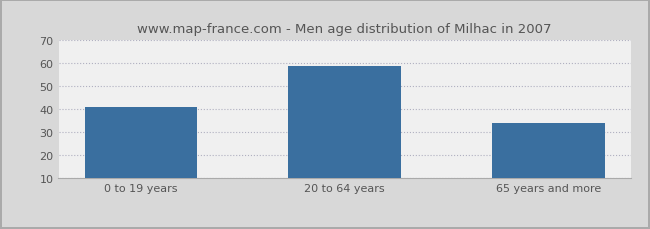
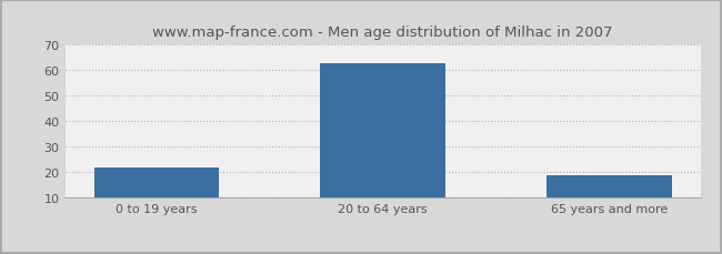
0 to 19 years: 41 -> 22
20 to 64 years: 59 -> 63
65 years and more: 34 -> 19
